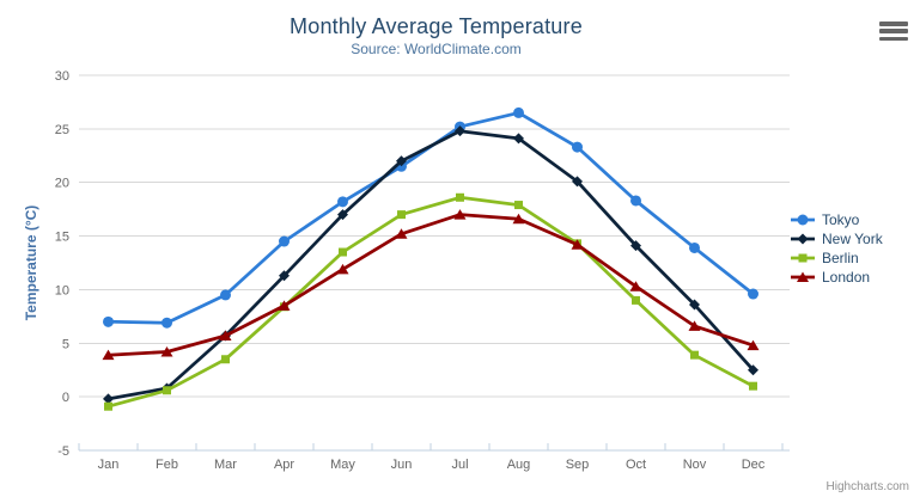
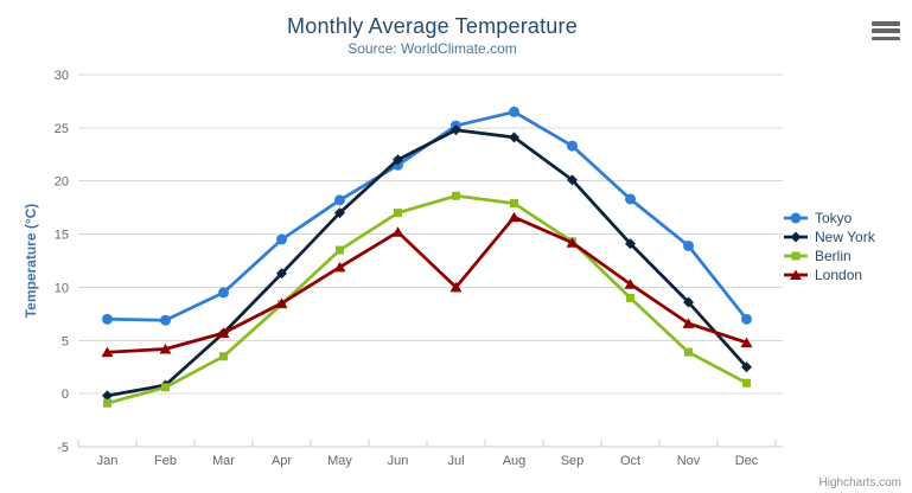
London/Jul: 17 -> 10
Tokyo/Dec: 10 -> 7
